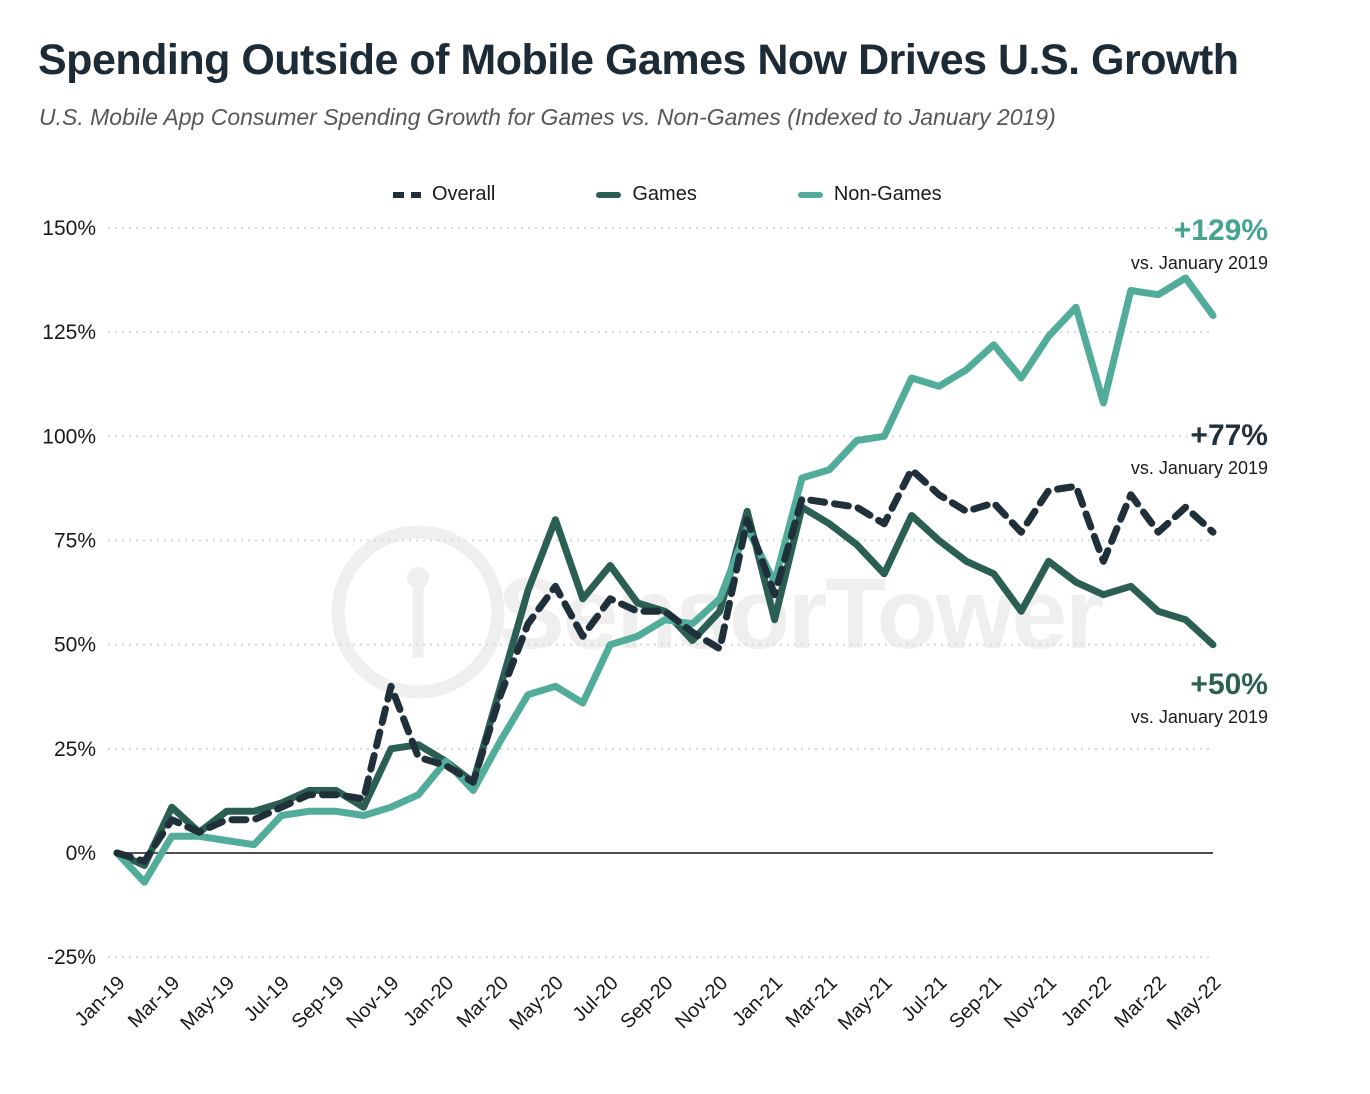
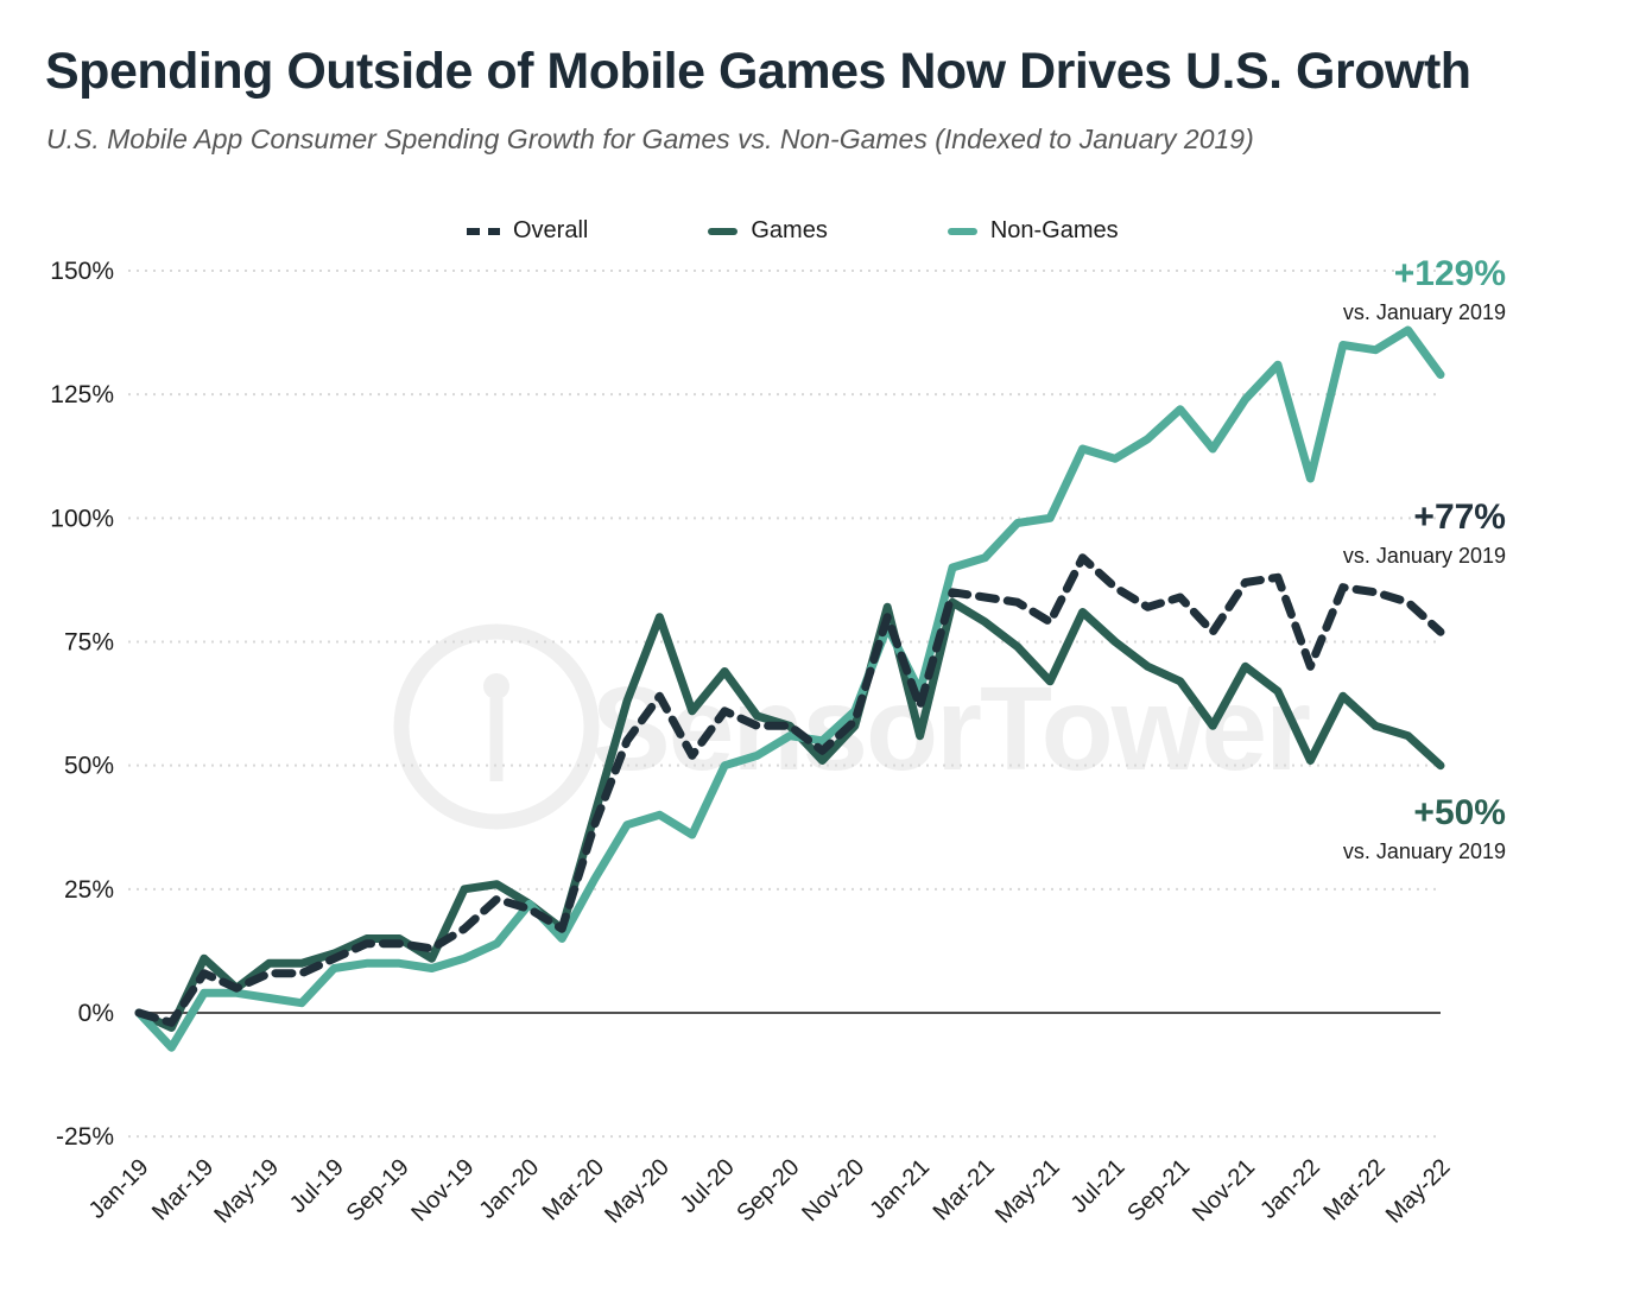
Overall/Nov-19: 40% -> 17%
Overall/Nov-20: 49% -> 59%
Games/Jan-22: 62% -> 51%
Overall/Mar-22: 77% -> 85%
